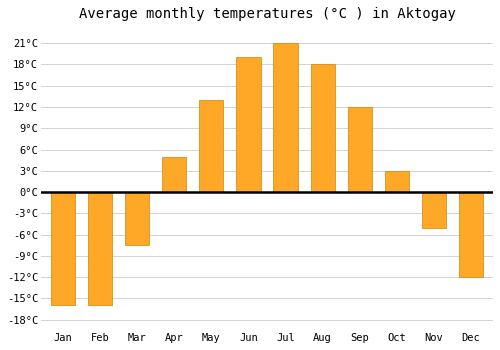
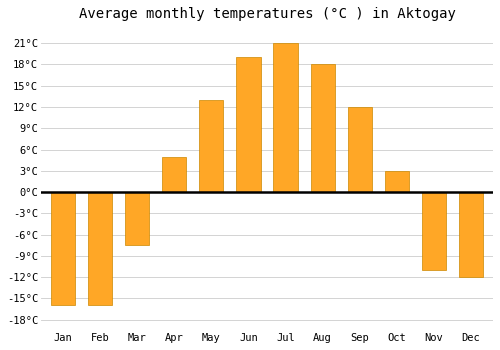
Nov: -5.0°C -> -11.0°C
